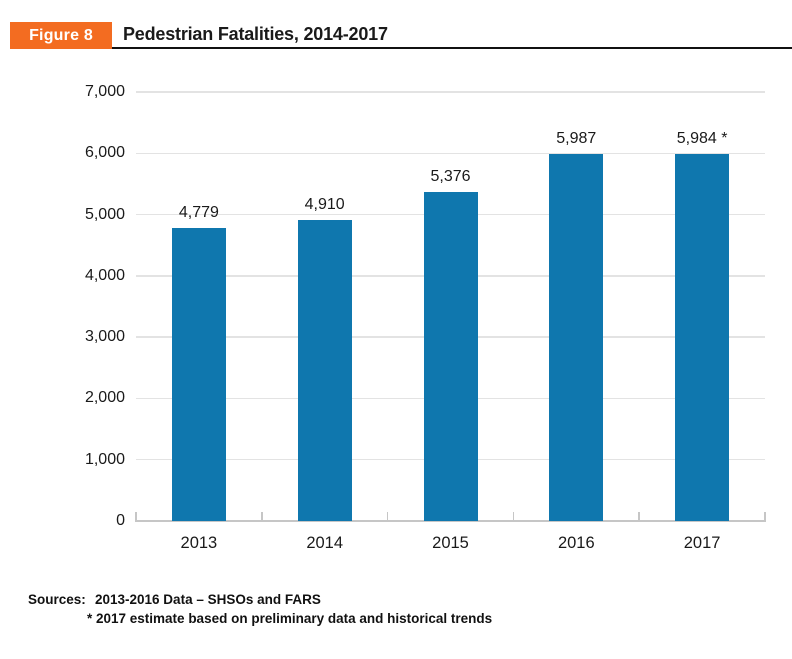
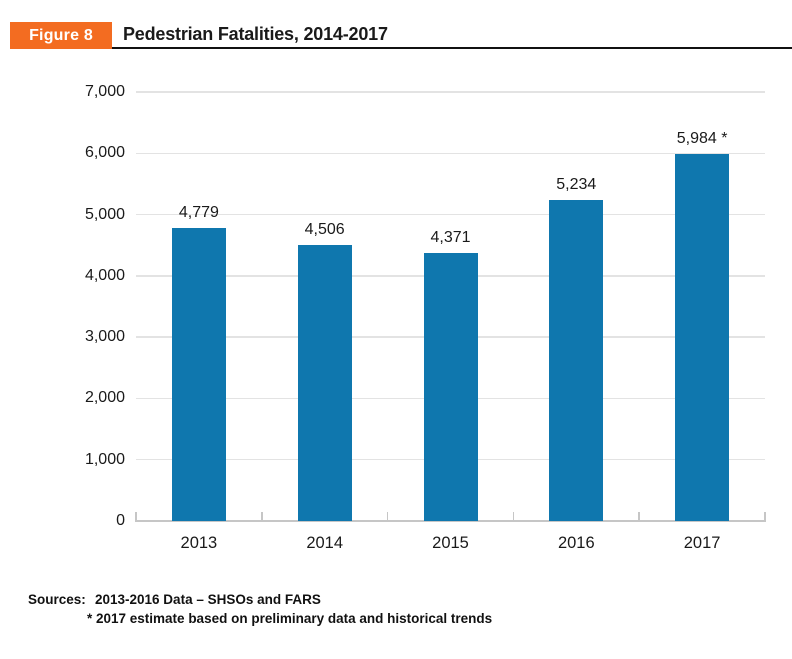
2014: 4,910 -> 4,506
2015: 5,376 -> 4,371
2016: 5,987 -> 5,234
